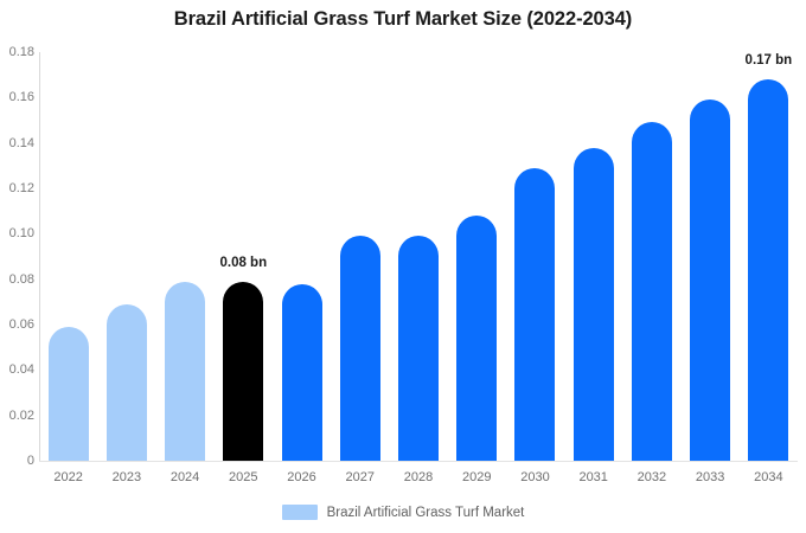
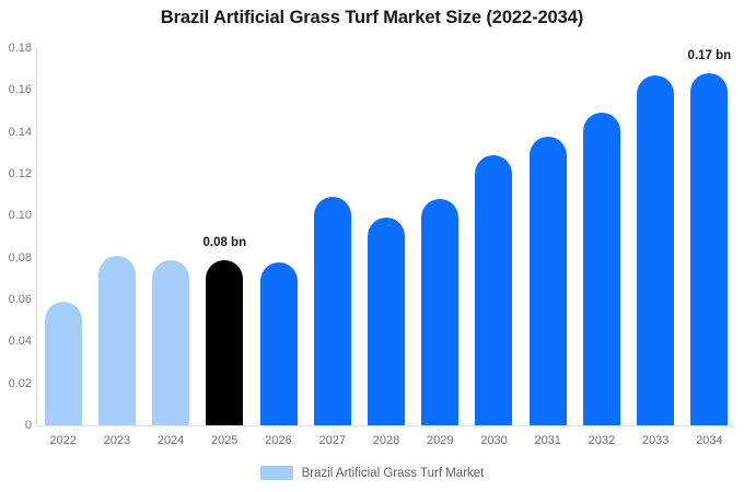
2023: 0.069 -> 0.081
2027: 0.099 -> 0.109
2033: 0.159 -> 0.167
